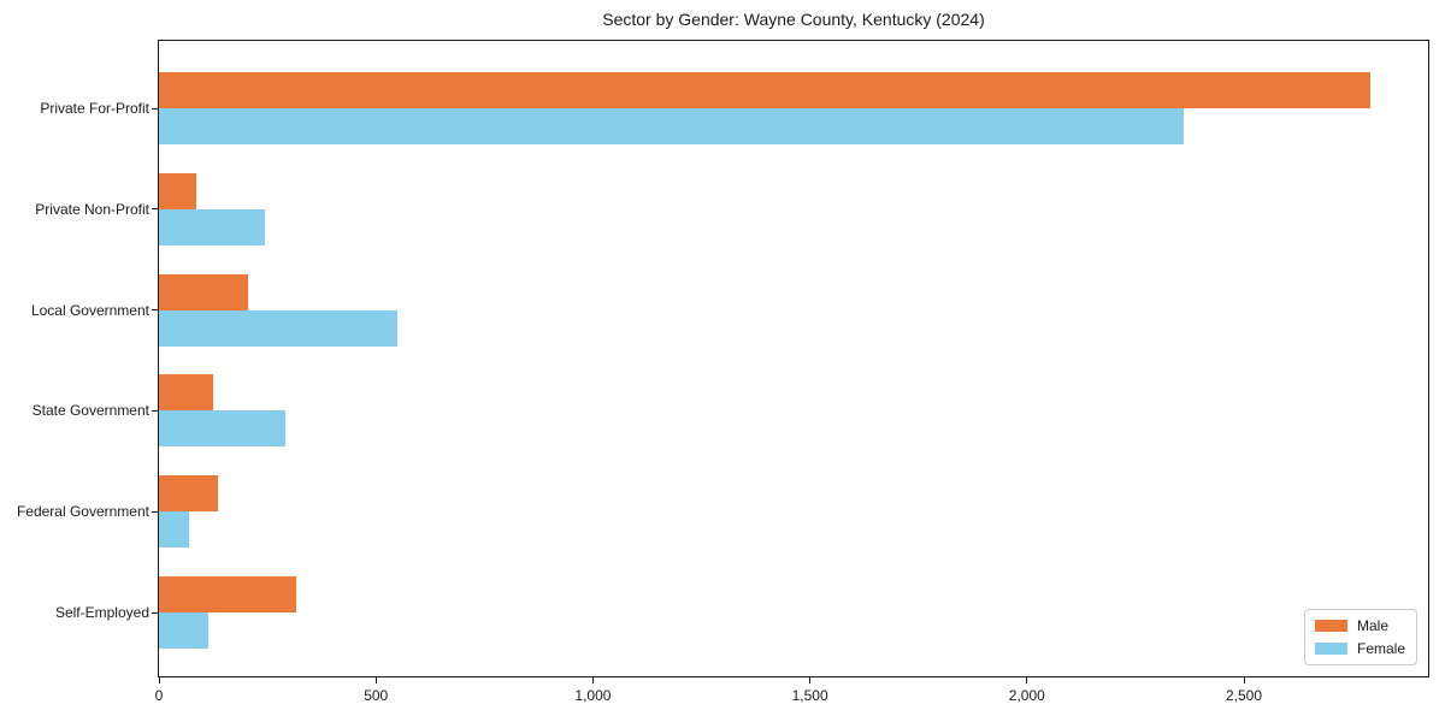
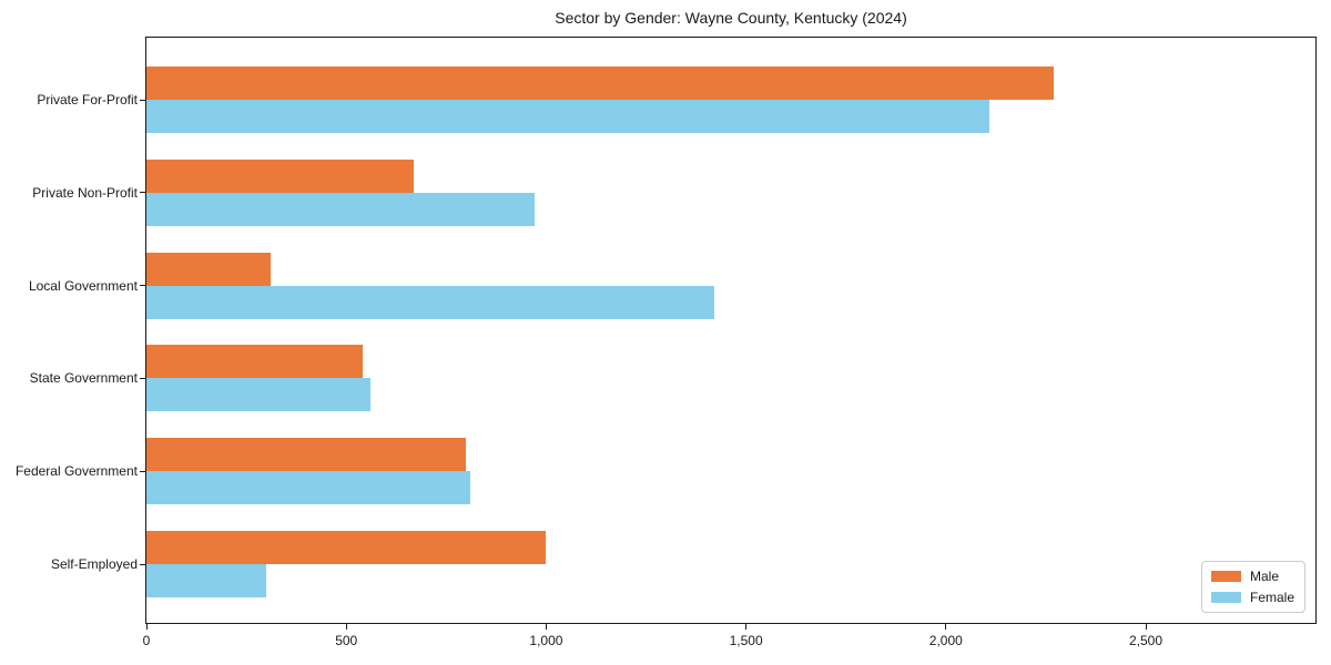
Male/Private For-Profit: 2790 -> 2270
Female/Private For-Profit: 2360 -> 2110
Male/Private Non-Profit: 80 -> 670
Female/Private Non-Profit: 240 -> 970
Male/Local Government: 200 -> 310
Female/Local Government: 550 -> 1420
Male/State Government: 120 -> 540
Female/State Government: 290 -> 560
Male/Federal Government: 140 -> 800
Female/Federal Government: 70 -> 810
Male/Self-Employed: 320 -> 1000
Female/Self-Employed: 120 -> 300
